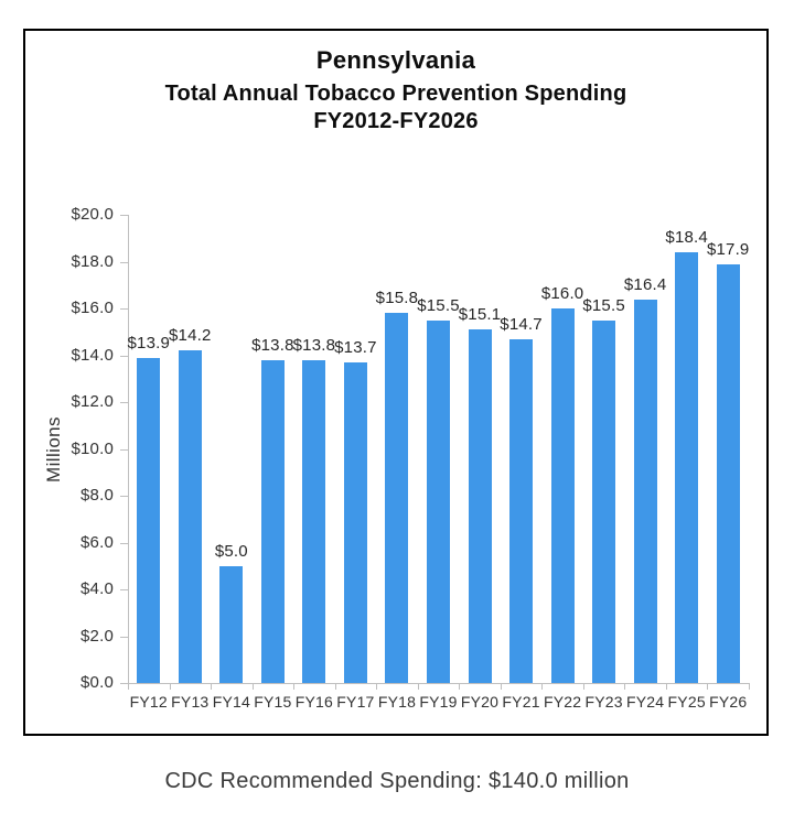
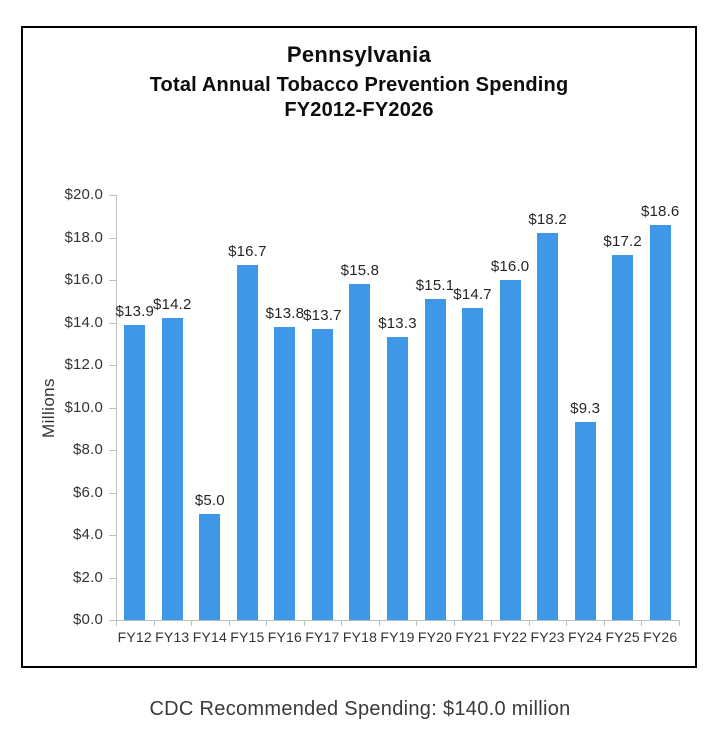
FY15: $13.8 -> $16.7
FY19: $15.5 -> $13.3
FY23: $15.5 -> $18.2
FY24: $16.4 -> $9.3
FY25: $18.4 -> $17.2
FY26: $17.9 -> $18.6
